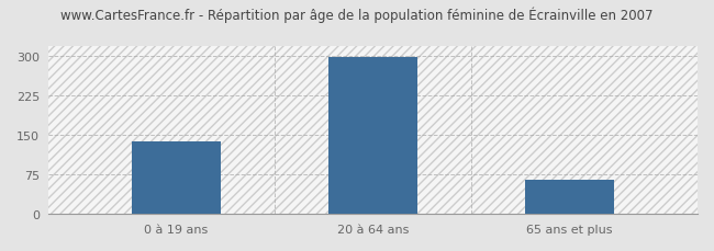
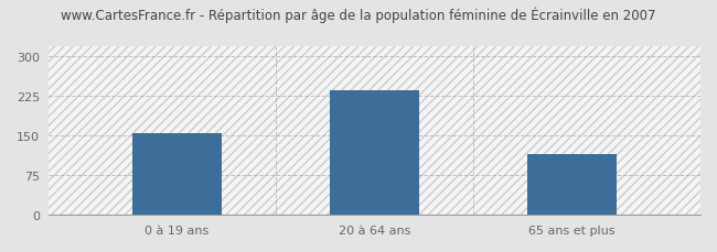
0 à 19 ans: 137 -> 155
20 à 64 ans: 298 -> 235
65 ans et plus: 65 -> 115
